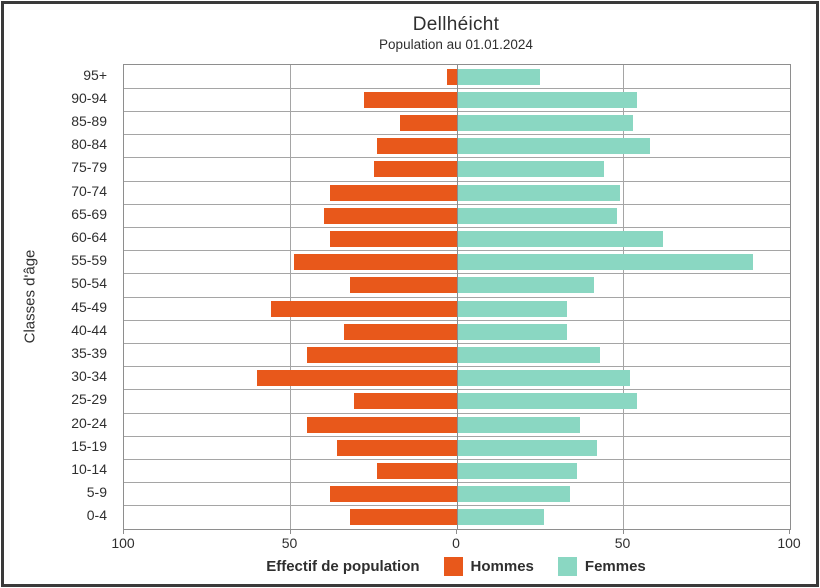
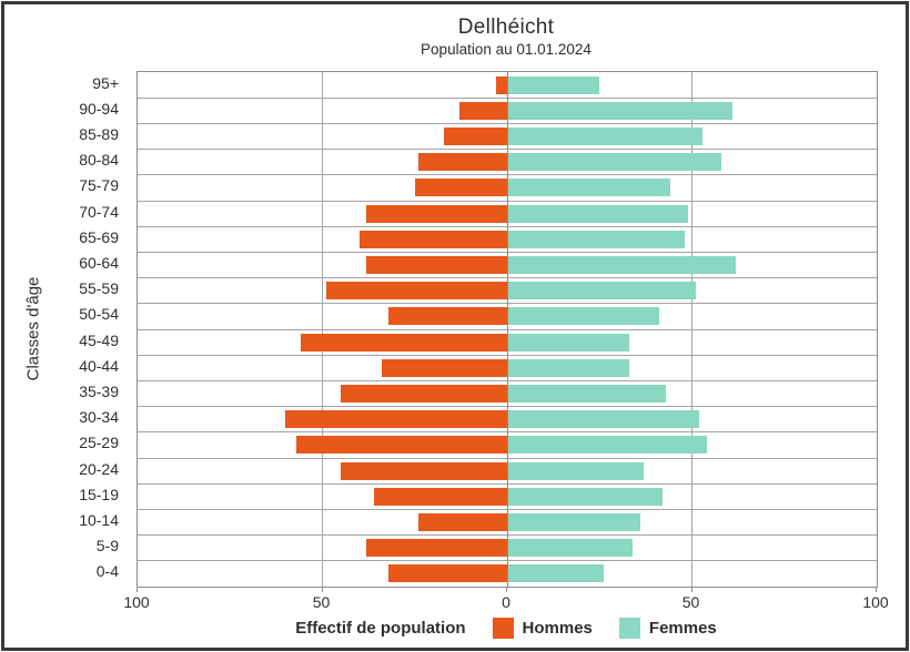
Hommes/90-94: 28 -> 13
Femmes/90-94: 54 -> 61
Femmes/55-59: 89 -> 51
Hommes/25-29: 31 -> 57
